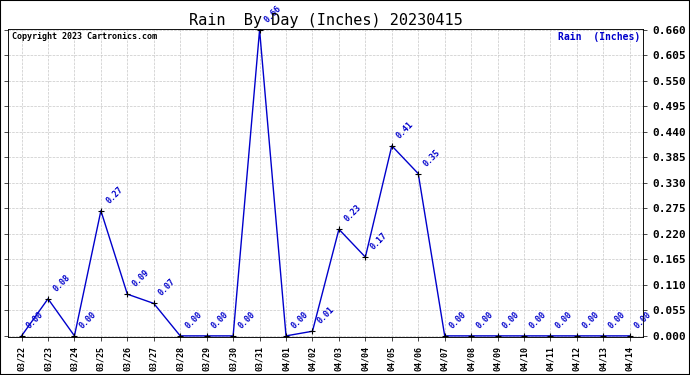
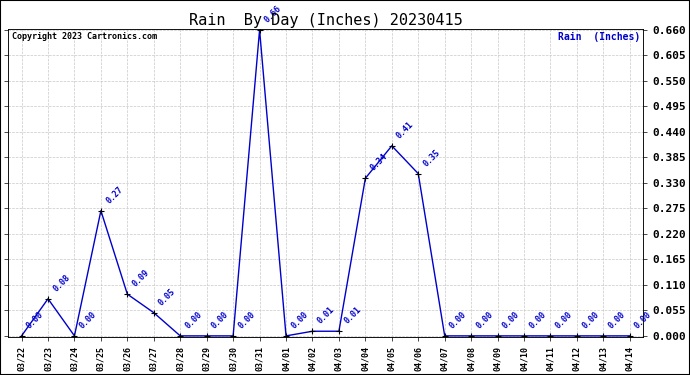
03/27: 0.07 -> 0.05
04/03: 0.23 -> 0.01
04/04: 0.17 -> 0.34
